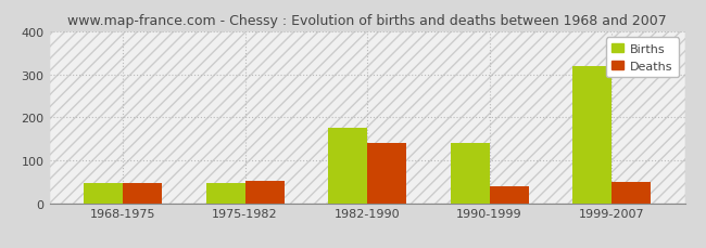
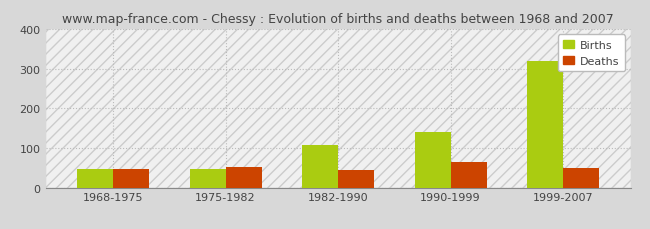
Births/1982-1990: 175 -> 108
Deaths/1982-1990: 140 -> 45
Deaths/1990-1999: 40 -> 65
